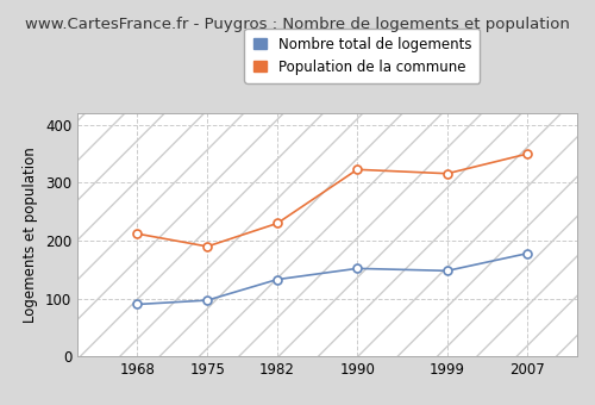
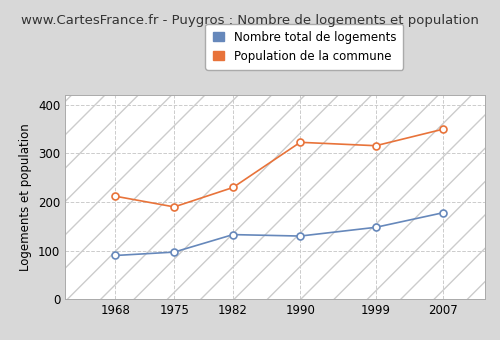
Nombre total de logements/1990: 152 -> 130
